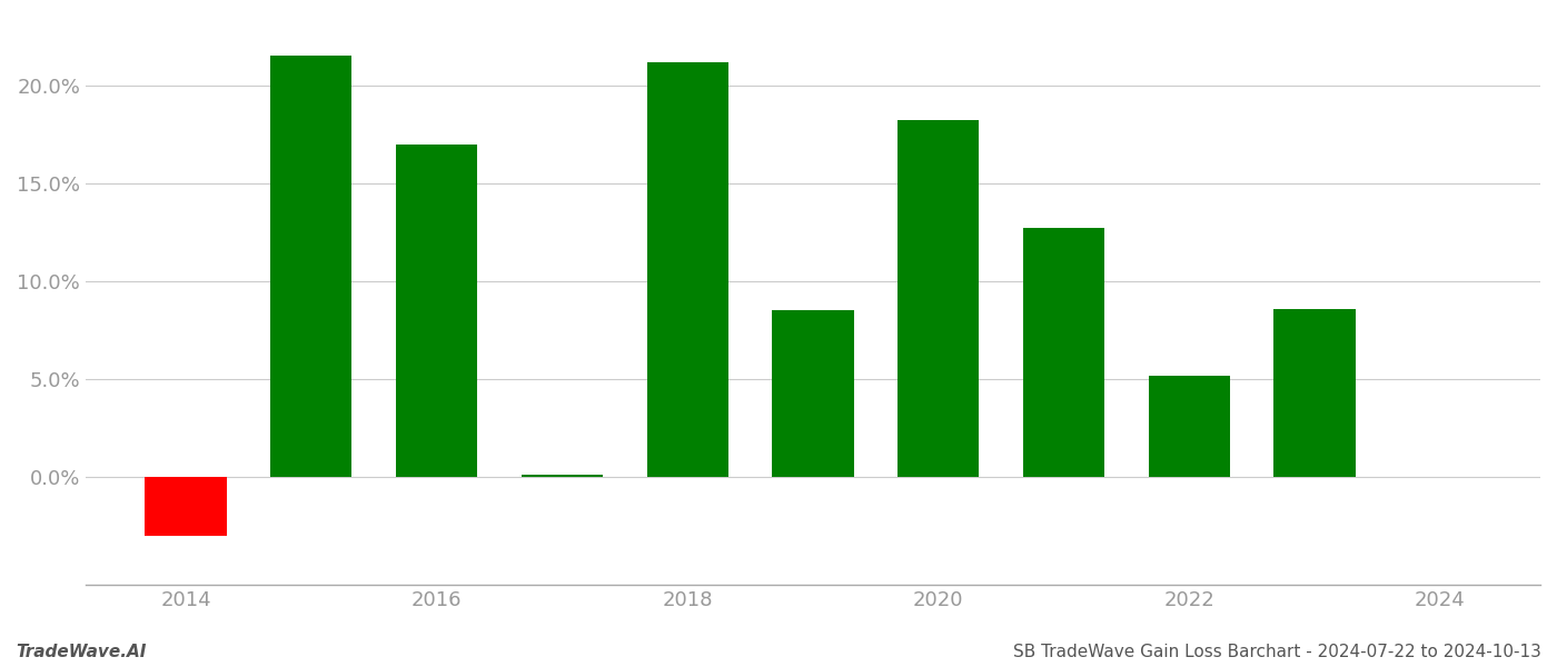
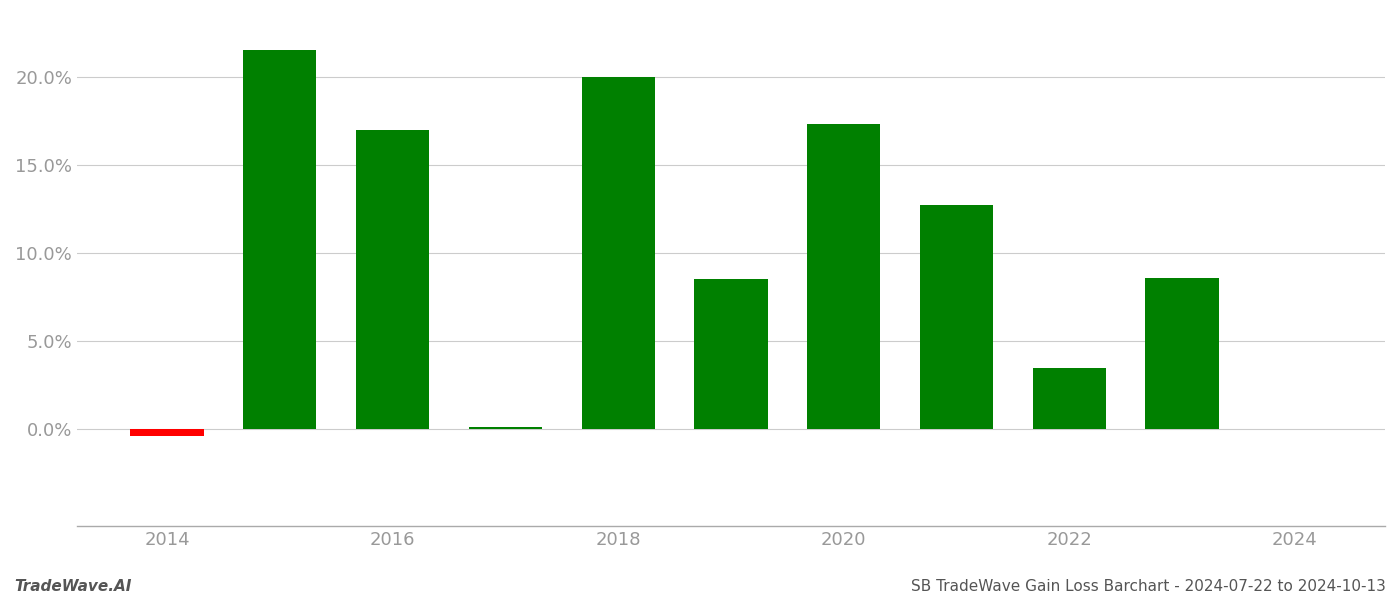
2014: -3.0% -> -0.4%
2018: 21.2% -> 20.0%
2020: 18.2% -> 17.3%
2022: 5.2% -> 3.5%
